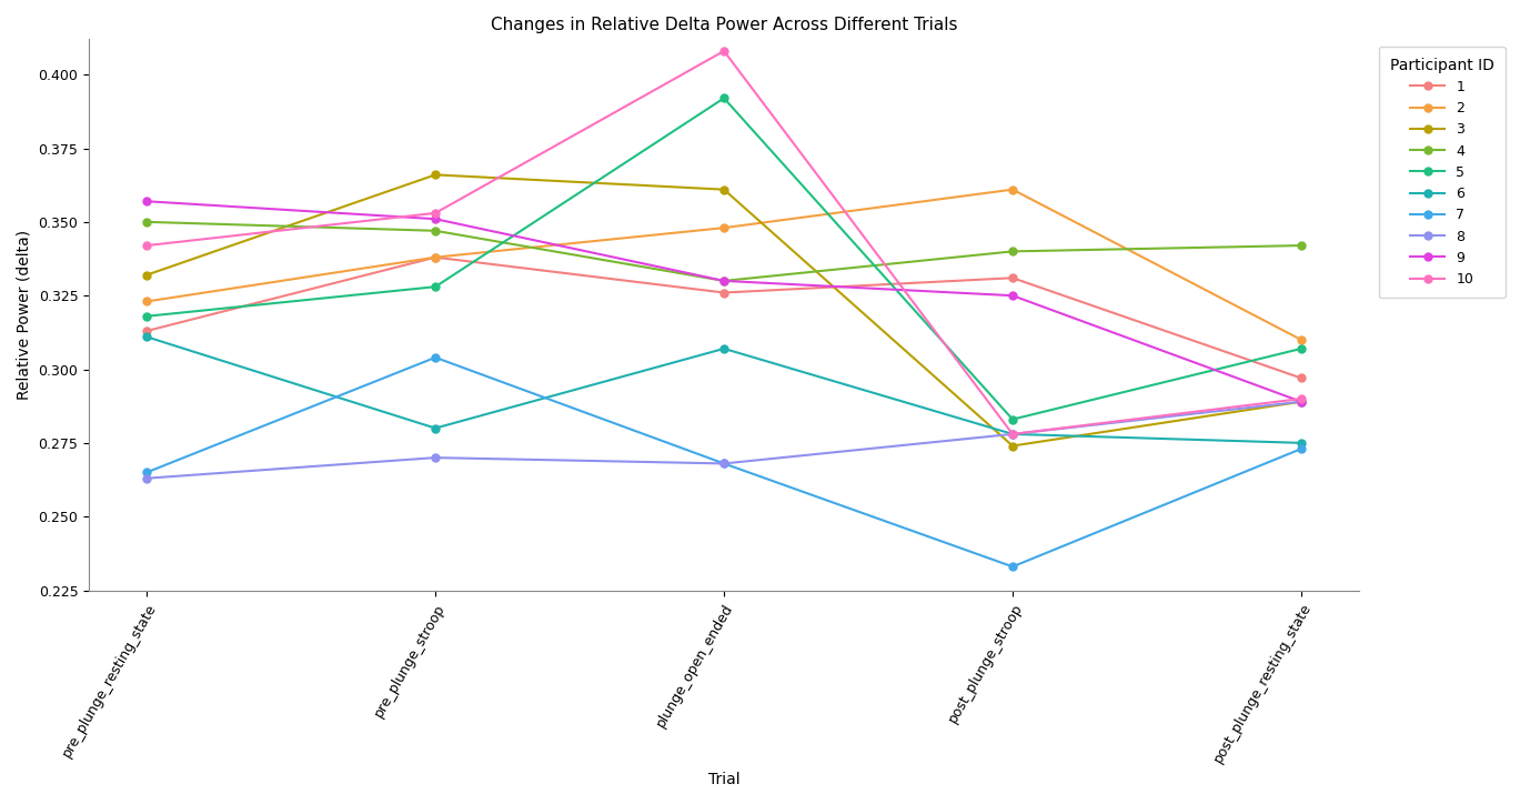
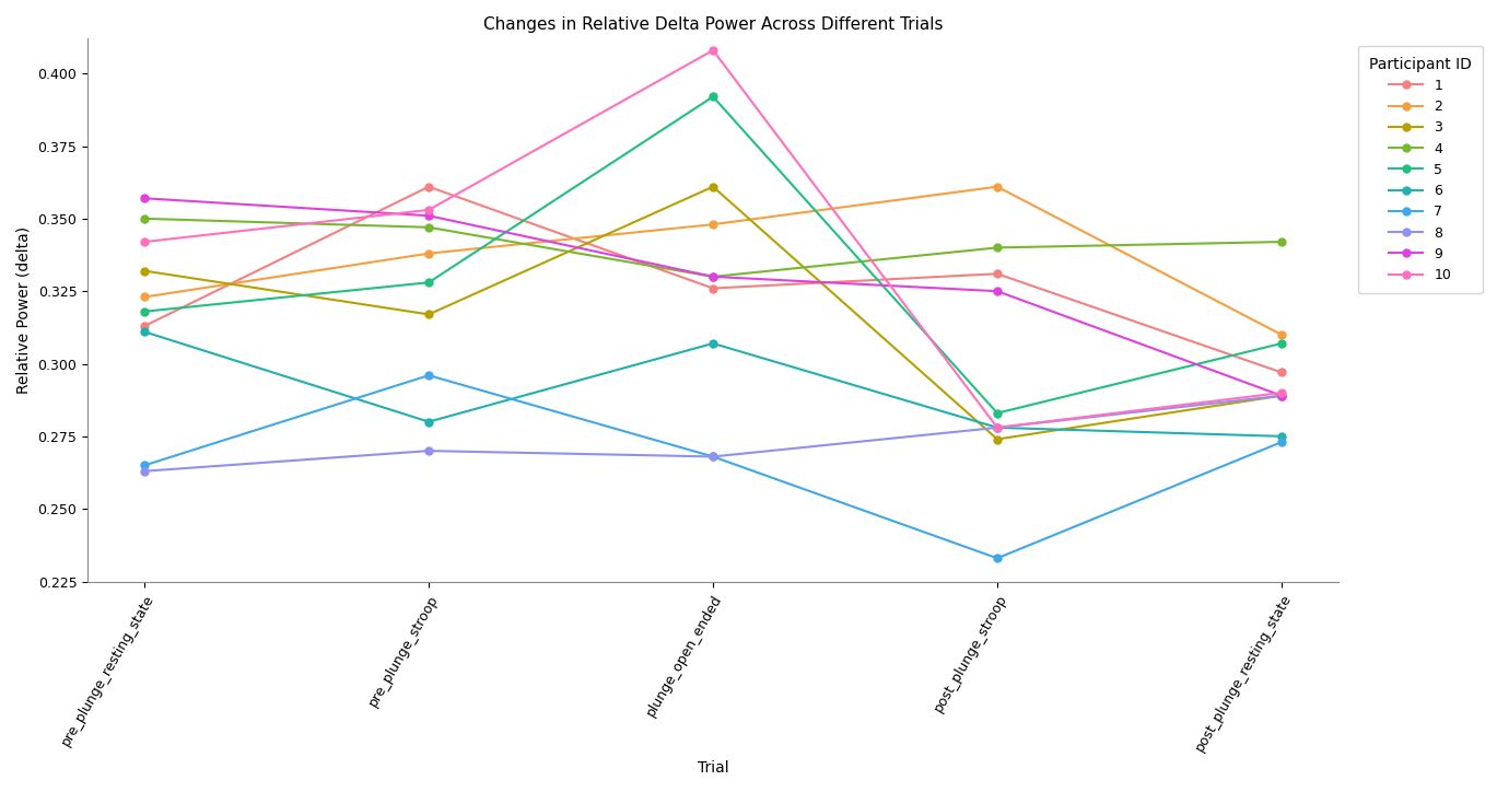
1/pre_plunge_stroop: 0.338 -> 0.361
3/pre_plunge_stroop: 0.366 -> 0.317
7/pre_plunge_stroop: 0.304 -> 0.296
